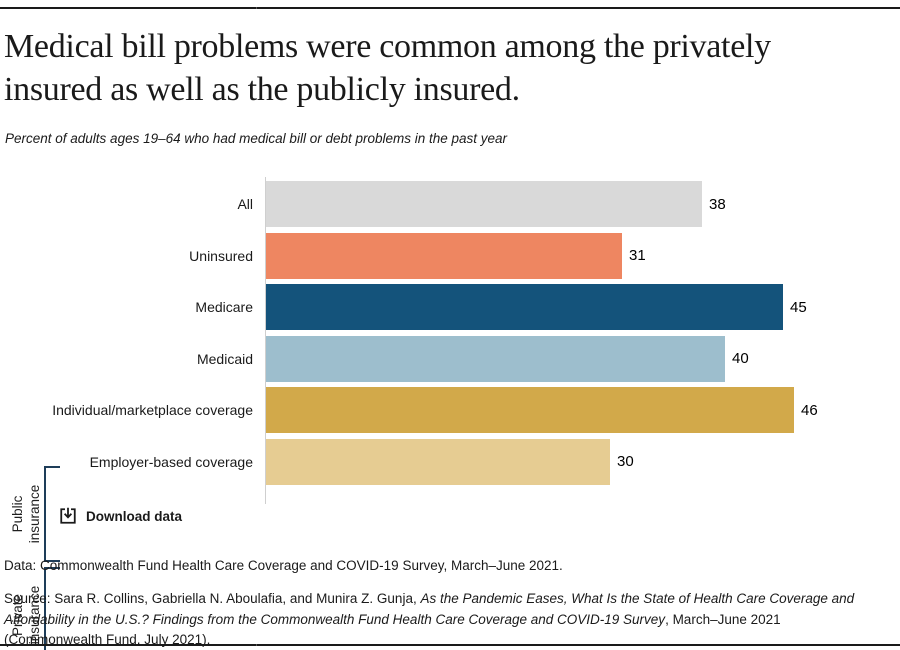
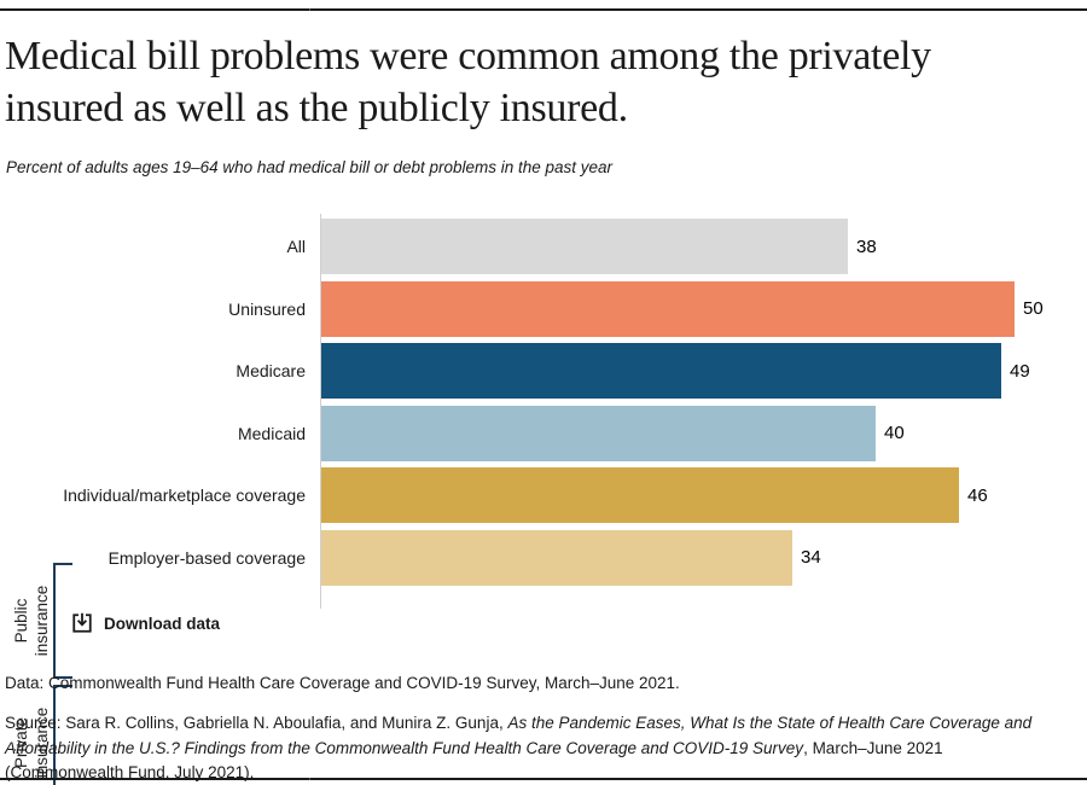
Uninsured: 31 -> 50
Medicare: 45 -> 49
Employer-based coverage: 30 -> 34
